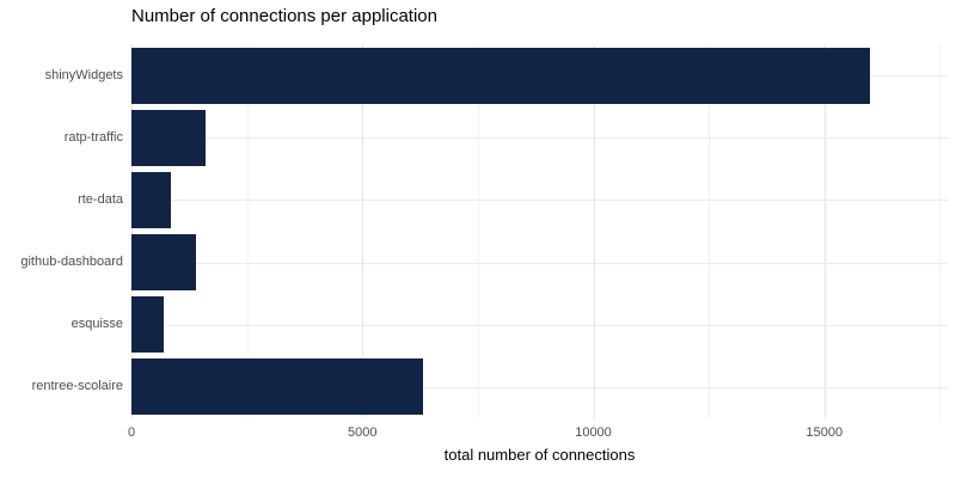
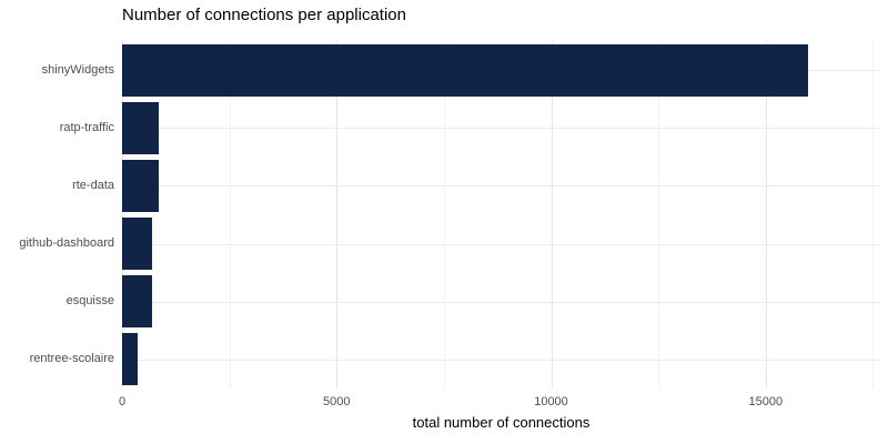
ratp-traffic: 1600 -> 900
github-dashboard: 1400 -> 700
rentree-scolaire: 6300 -> 400
